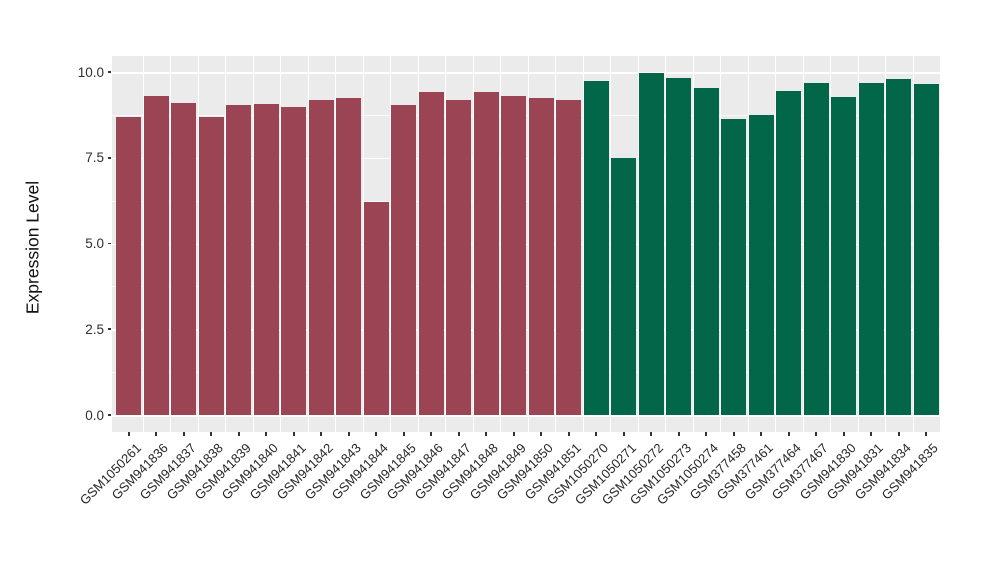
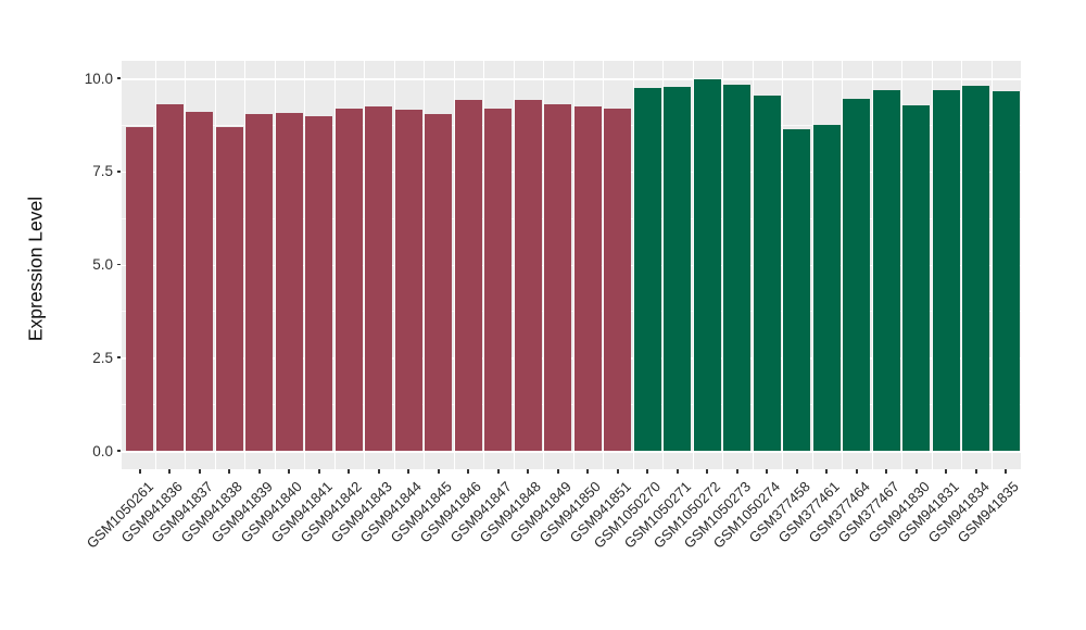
GSM941844: 6.2 -> 9.2
GSM1050271: 7.5 -> 9.8
